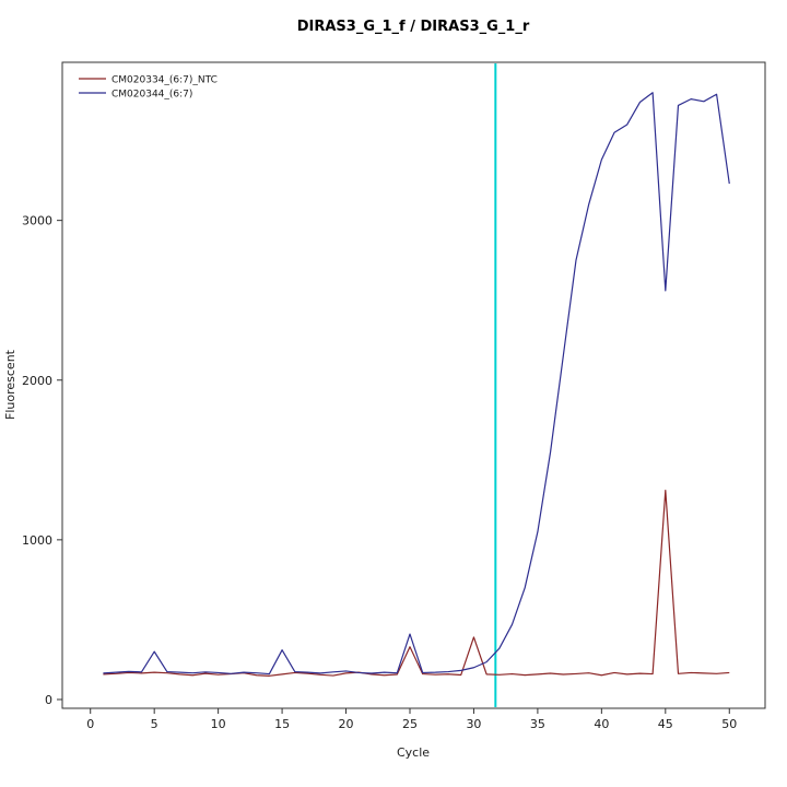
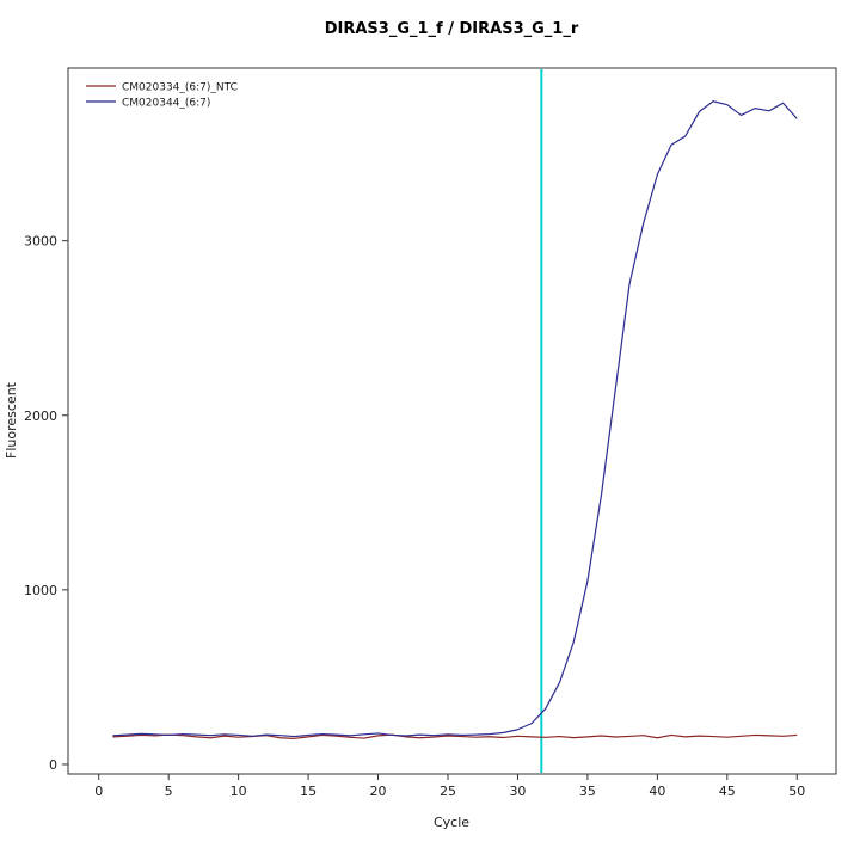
CM020344_(6:7)/5: 300 -> 170
CM020344_(6:7)/15: 310 -> 170
CM020334_(6:7)_NTC/25: 330 -> 160
CM020344_(6:7)/25: 410 -> 170
CM020334_(6:7)_NTC/30: 390 -> 160
CM020334_(6:7)_NTC/45: 1310 -> 160
CM020344_(6:7)/45: 2560 -> 3780
CM020344_(6:7)/50: 3230 -> 3700
